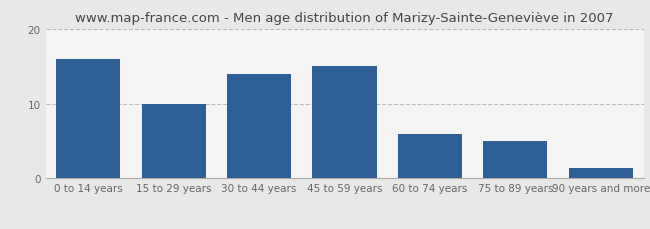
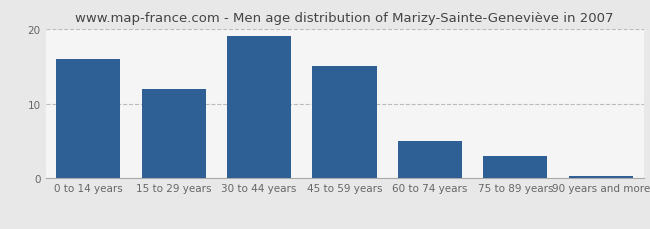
15 to 29 years: 10.0 -> 12.0
30 to 44 years: 14.0 -> 19.0
60 to 74 years: 6.0 -> 5.0
75 to 89 years: 5.0 -> 3.0
90 years and more: 1.4 -> 0.3
